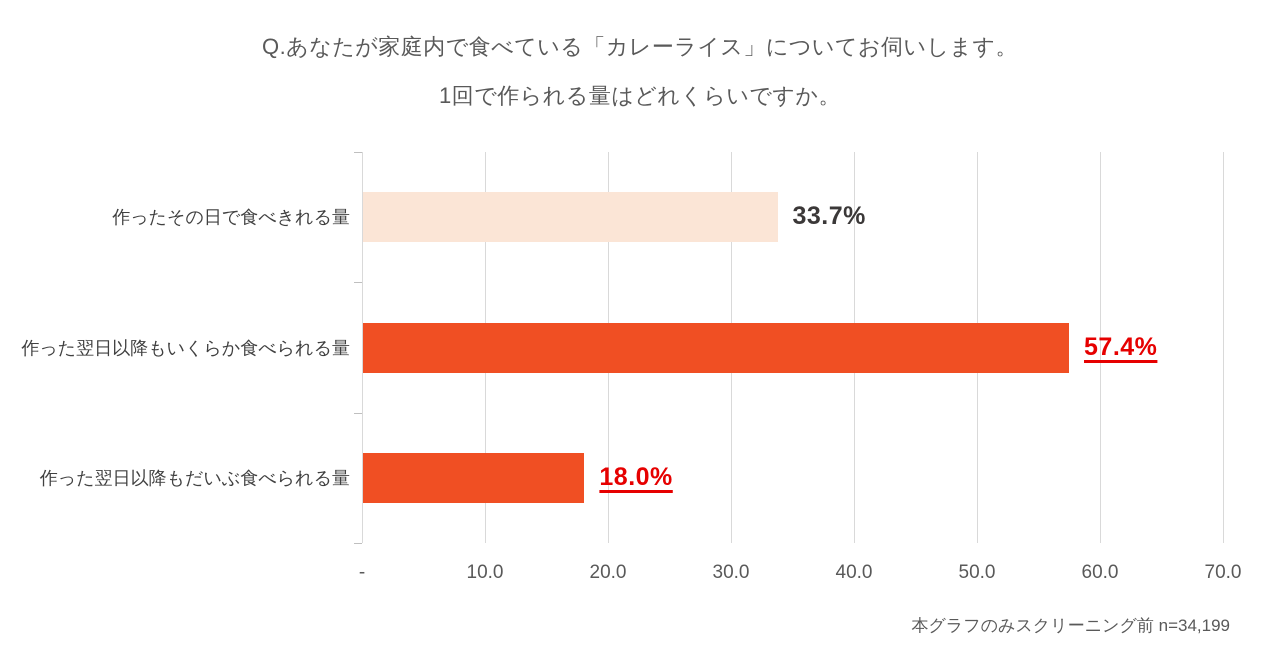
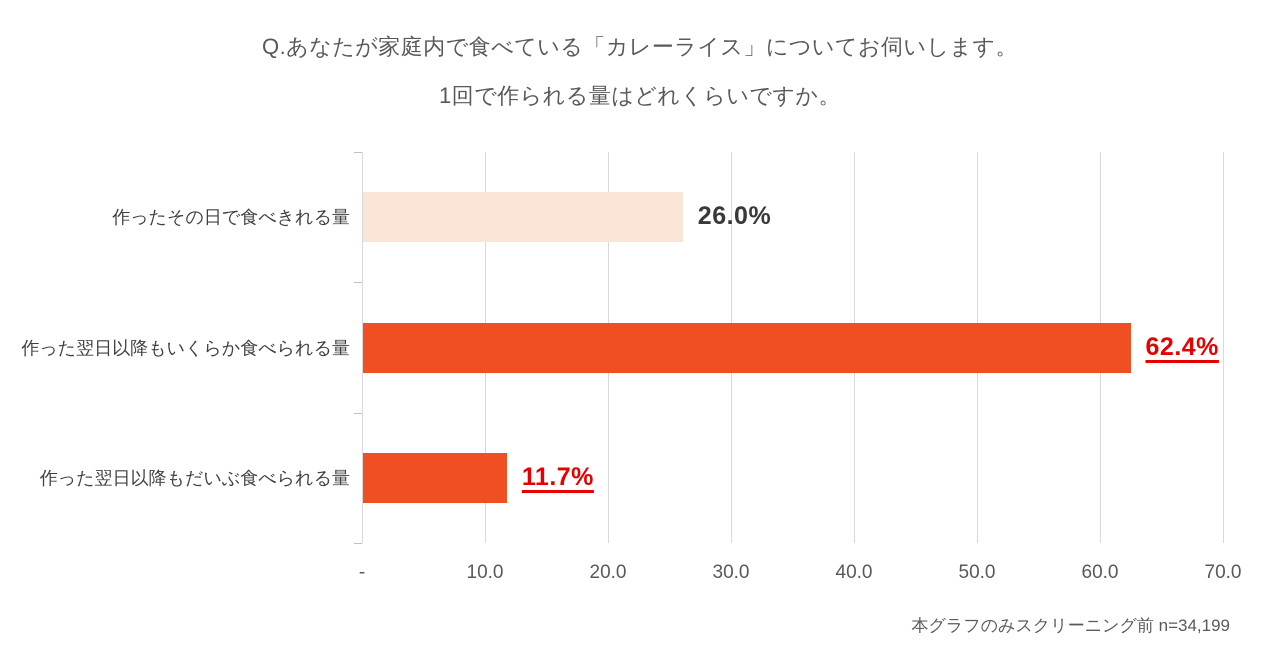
作ったその日で食べきれる量: 33.7% -> 26.0%
作った翌日以降もいくらか食べられる量: 57.4% -> 62.4%
作った翌日以降もだいぶ食べられる量: 18.0% -> 11.7%
